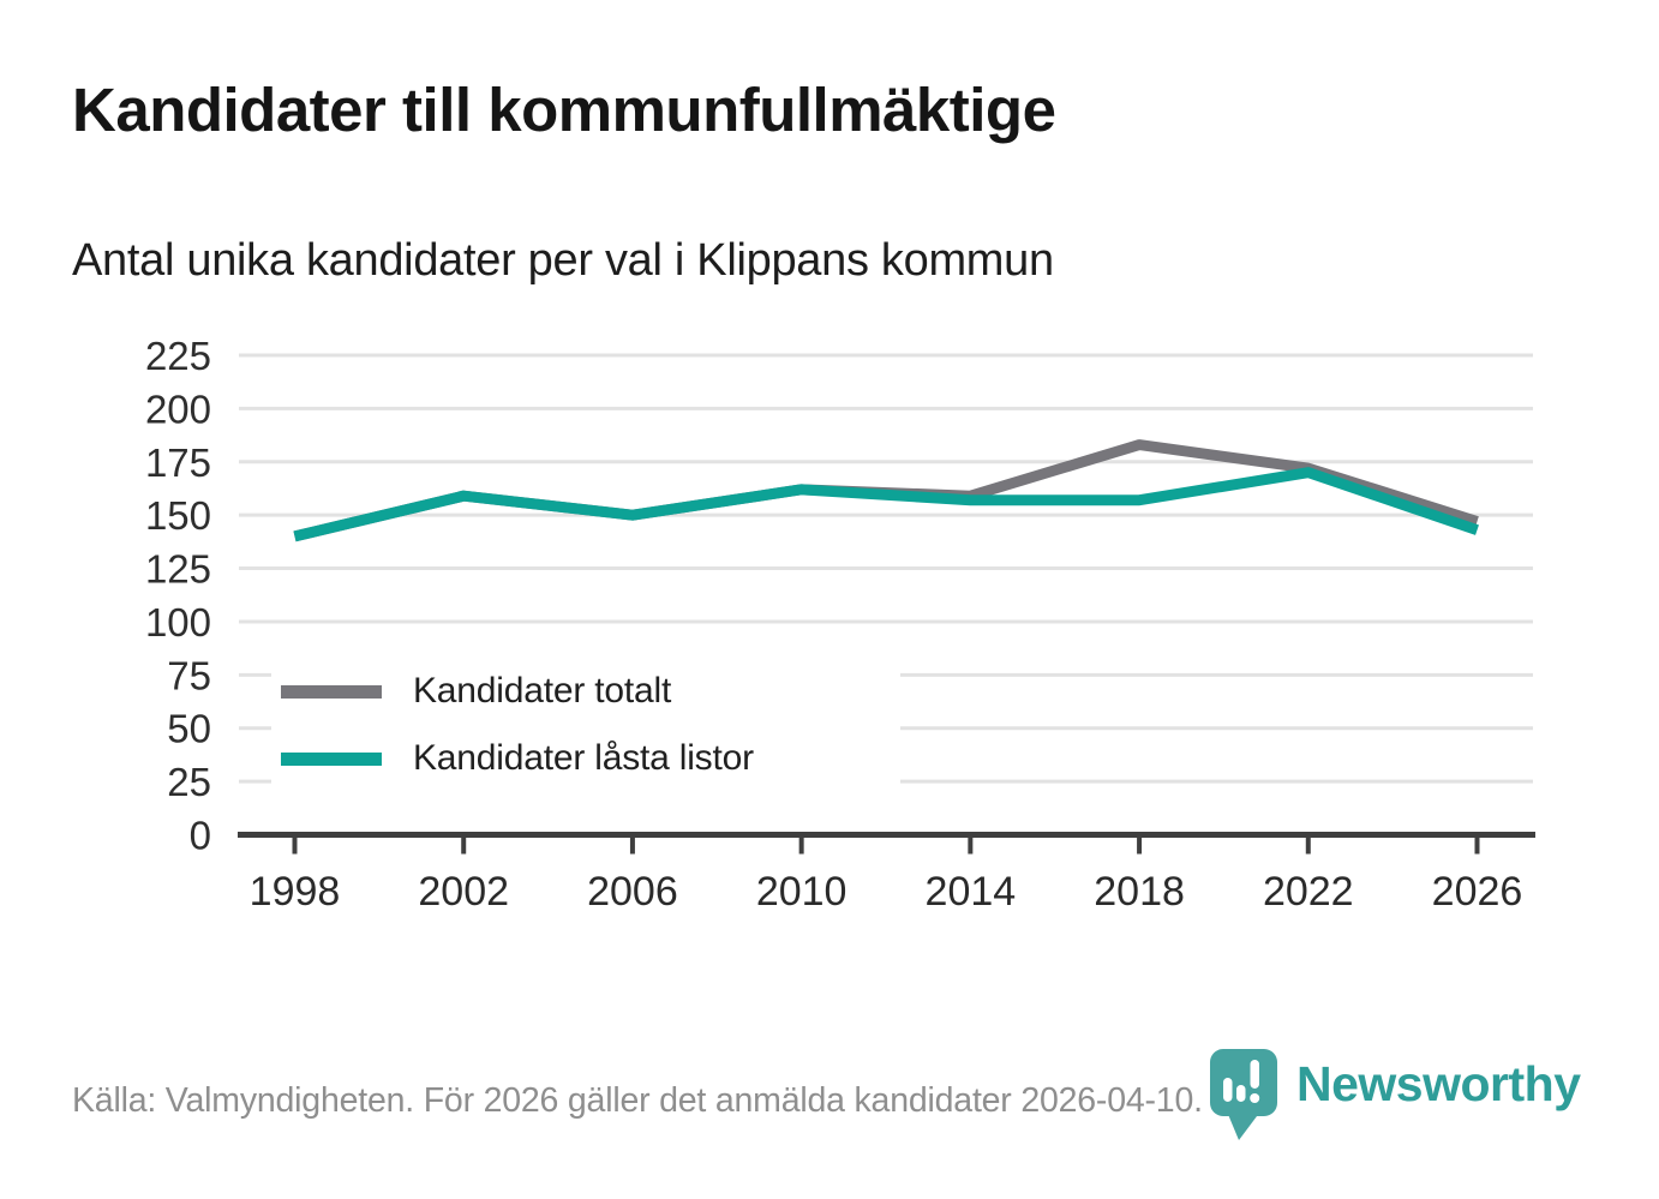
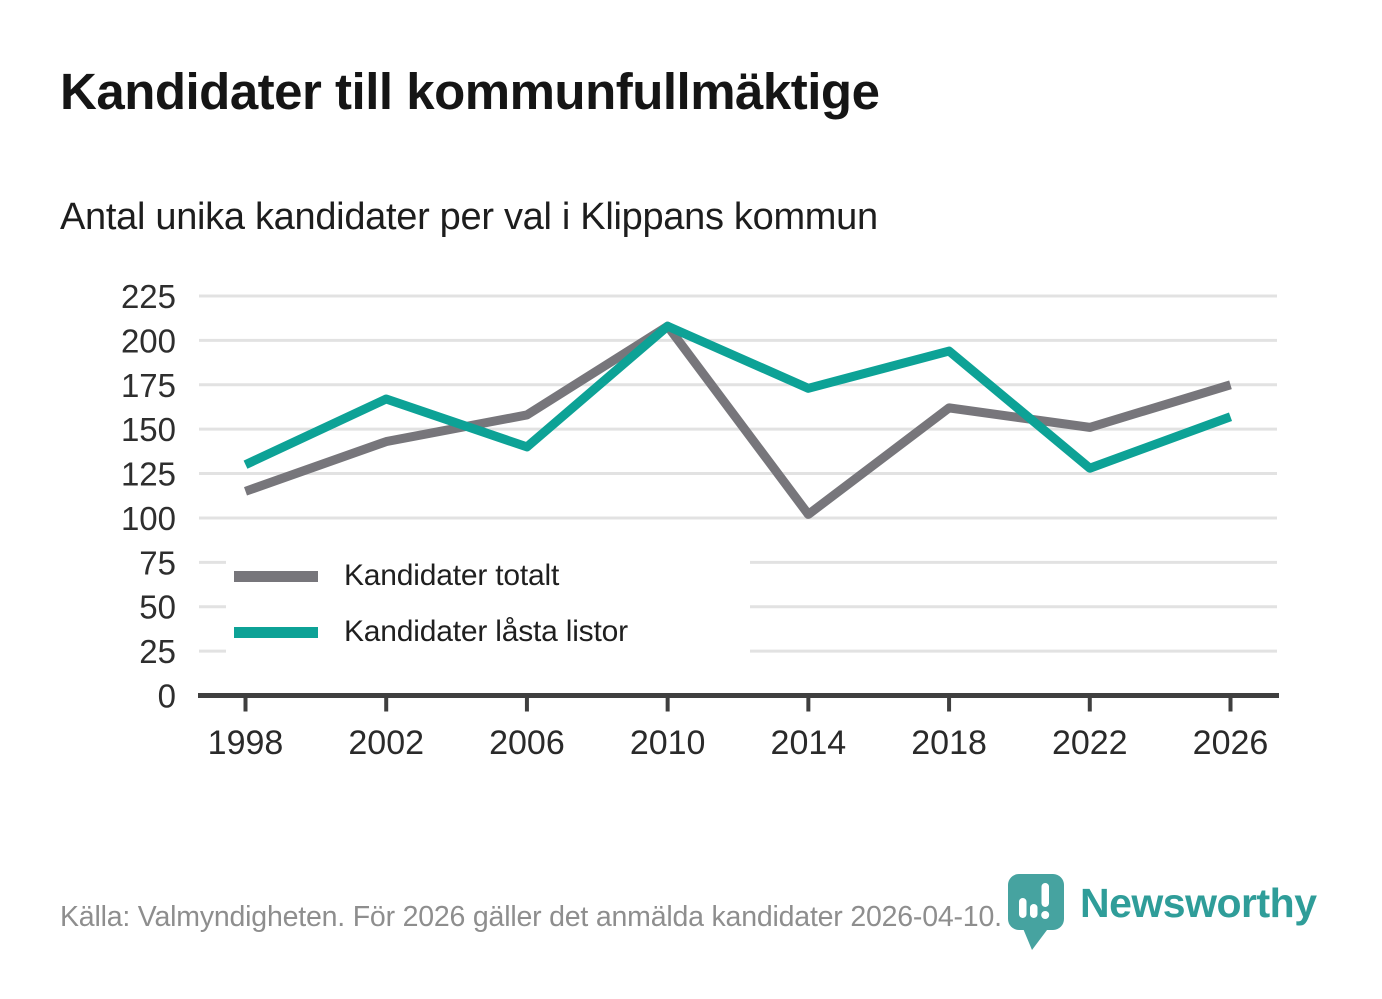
Kandidater totalt/1998: 140 -> 115
Kandidater låsta listor/1998: 140 -> 130
Kandidater totalt/2002: 159 -> 143
Kandidater låsta listor/2002: 159 -> 167
Kandidater totalt/2006: 150 -> 158
Kandidater låsta listor/2006: 150 -> 140
Kandidater totalt/2010: 162 -> 208
Kandidater låsta listor/2010: 162 -> 208
Kandidater totalt/2014: 159 -> 102
Kandidater låsta listor/2014: 157 -> 173
Kandidater totalt/2018: 183 -> 162
Kandidater låsta listor/2018: 157 -> 194
Kandidater totalt/2022: 172 -> 151
Kandidater låsta listor/2022: 170 -> 128
Kandidater totalt/2026: 147 -> 175
Kandidater låsta listor/2026: 143 -> 157
